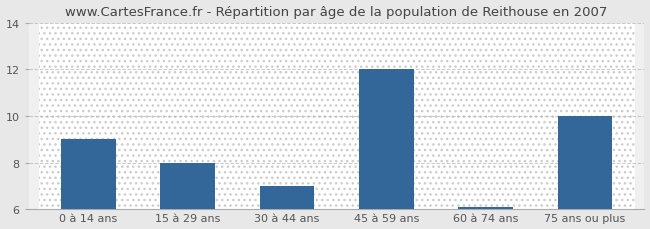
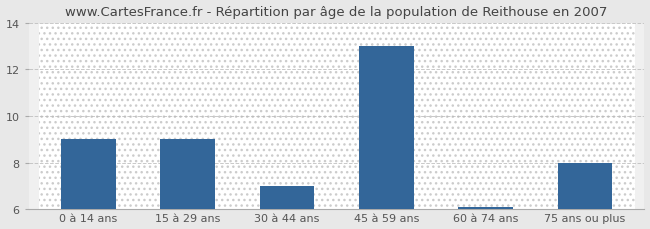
15 à 29 ans: 8.0 -> 9.0
45 à 59 ans: 12.0 -> 13.0
75 ans ou plus: 10.0 -> 8.0
